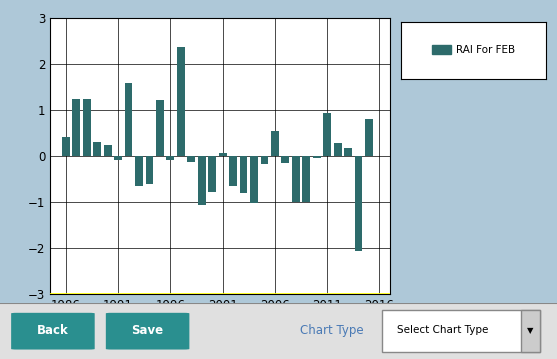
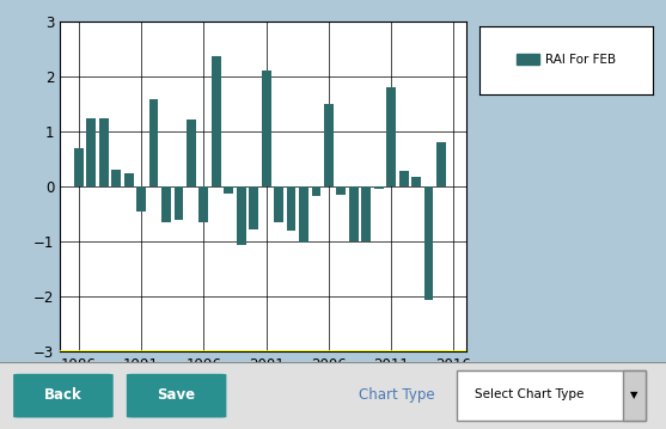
1986: 0.42 -> 0.70
1991: -0.08 -> -0.45
1996: -0.08 -> -0.65
2001: 0.06 -> 2.10
2006: 0.55 -> 1.50
2011: 0.93 -> 1.80
